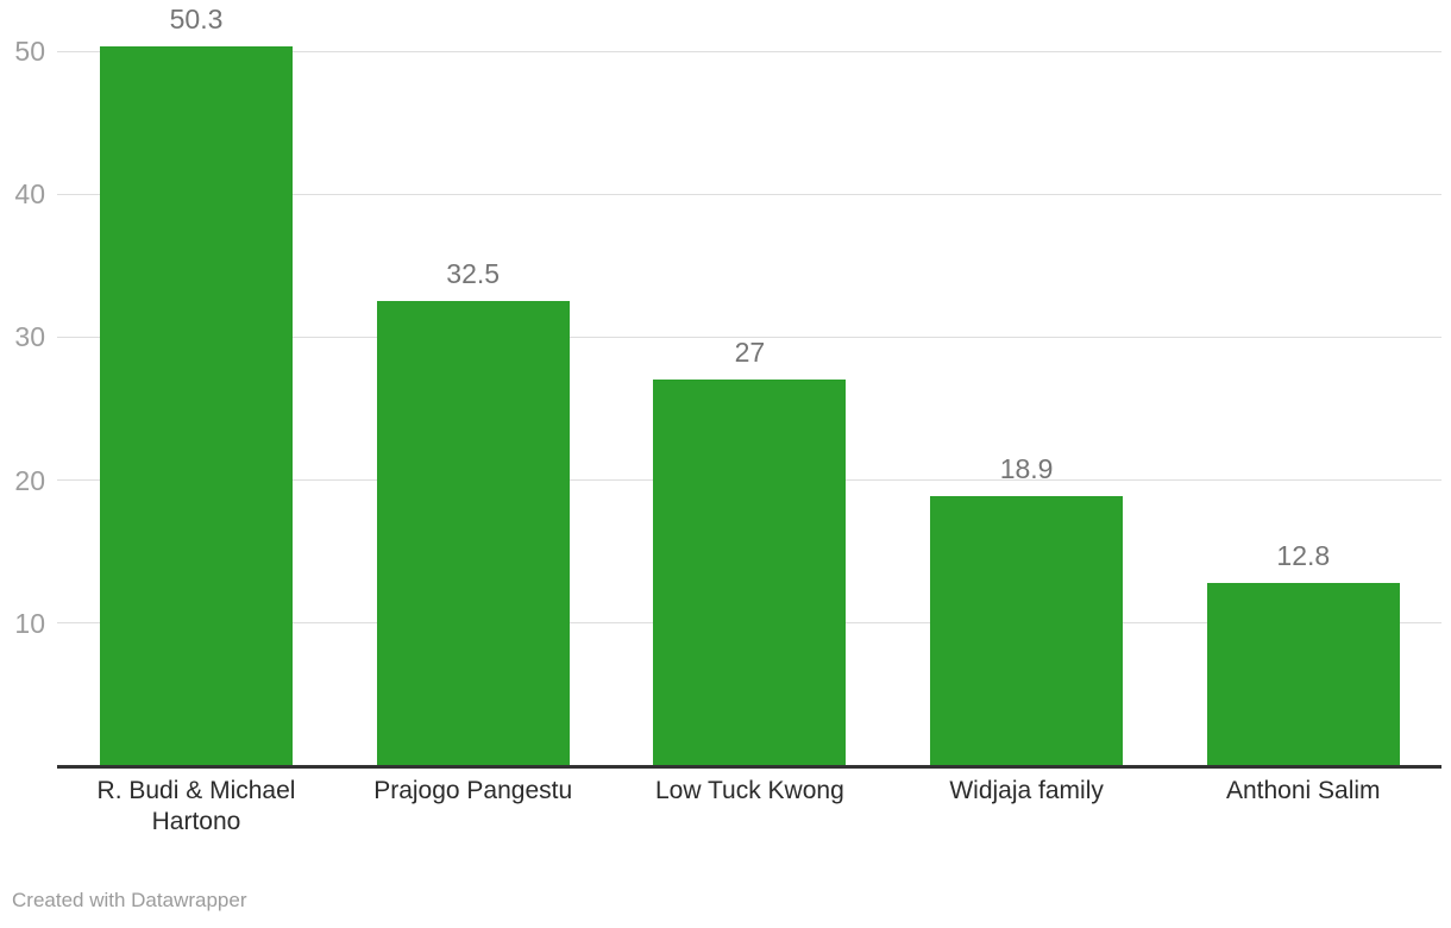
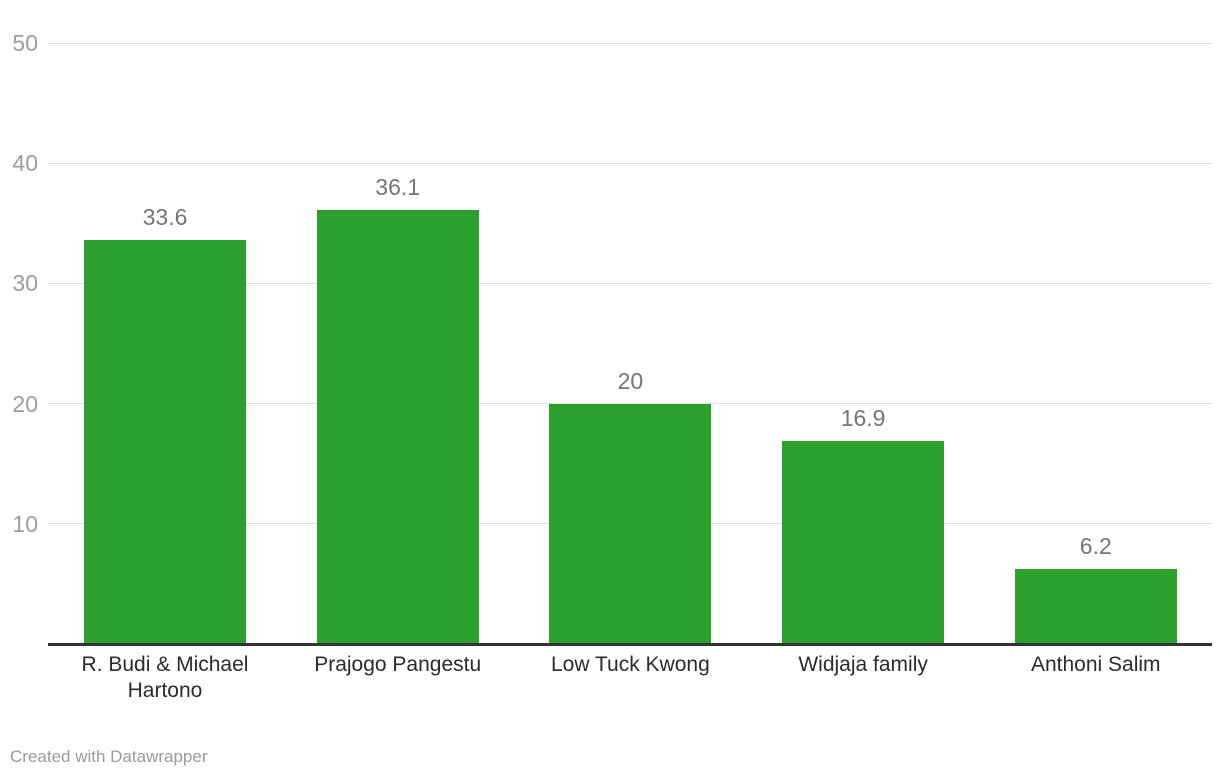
R. Budi & Michael Hartono: 50.3 -> 33.6
Prajogo Pangestu: 32.5 -> 36.1
Low Tuck Kwong: 27 -> 20
Widjaja family: 18.9 -> 16.9
Anthoni Salim: 12.8 -> 6.2
